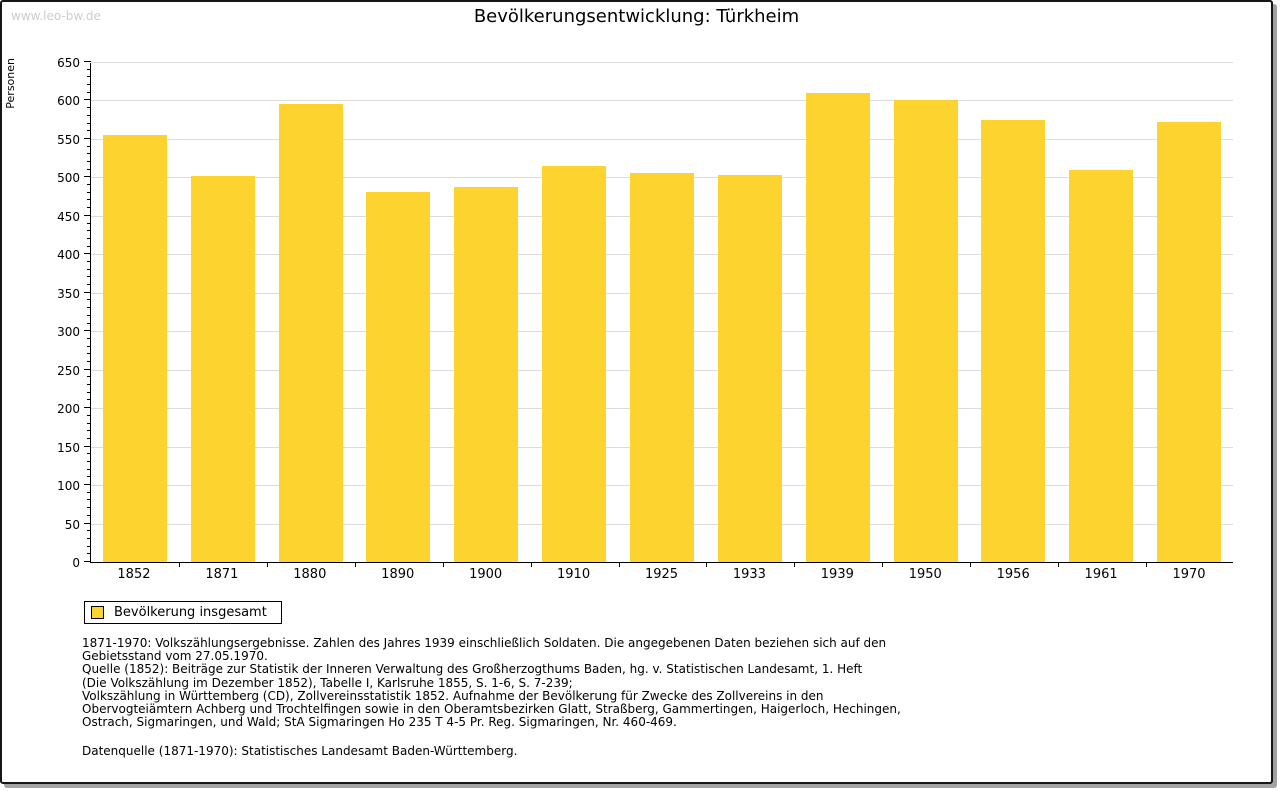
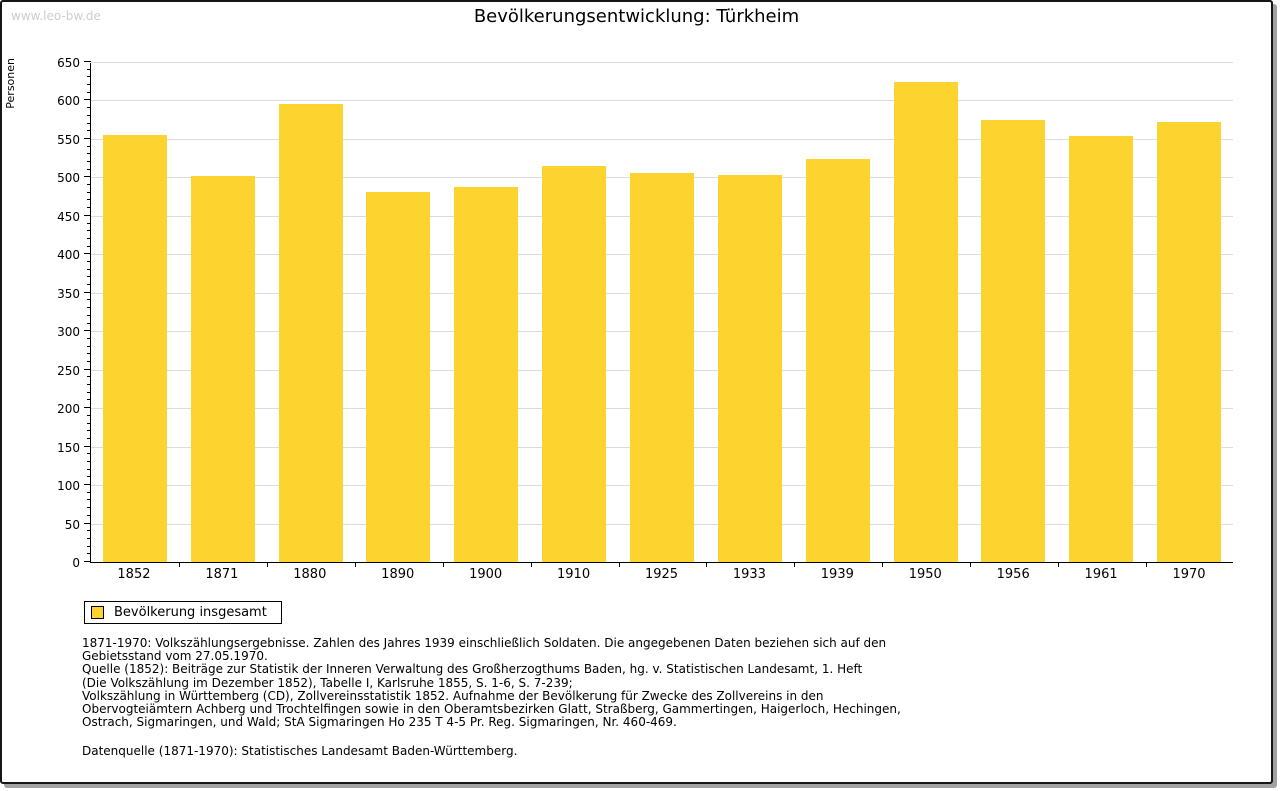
1939: 610 -> 520
1950: 600 -> 620
1961: 510 -> 550
